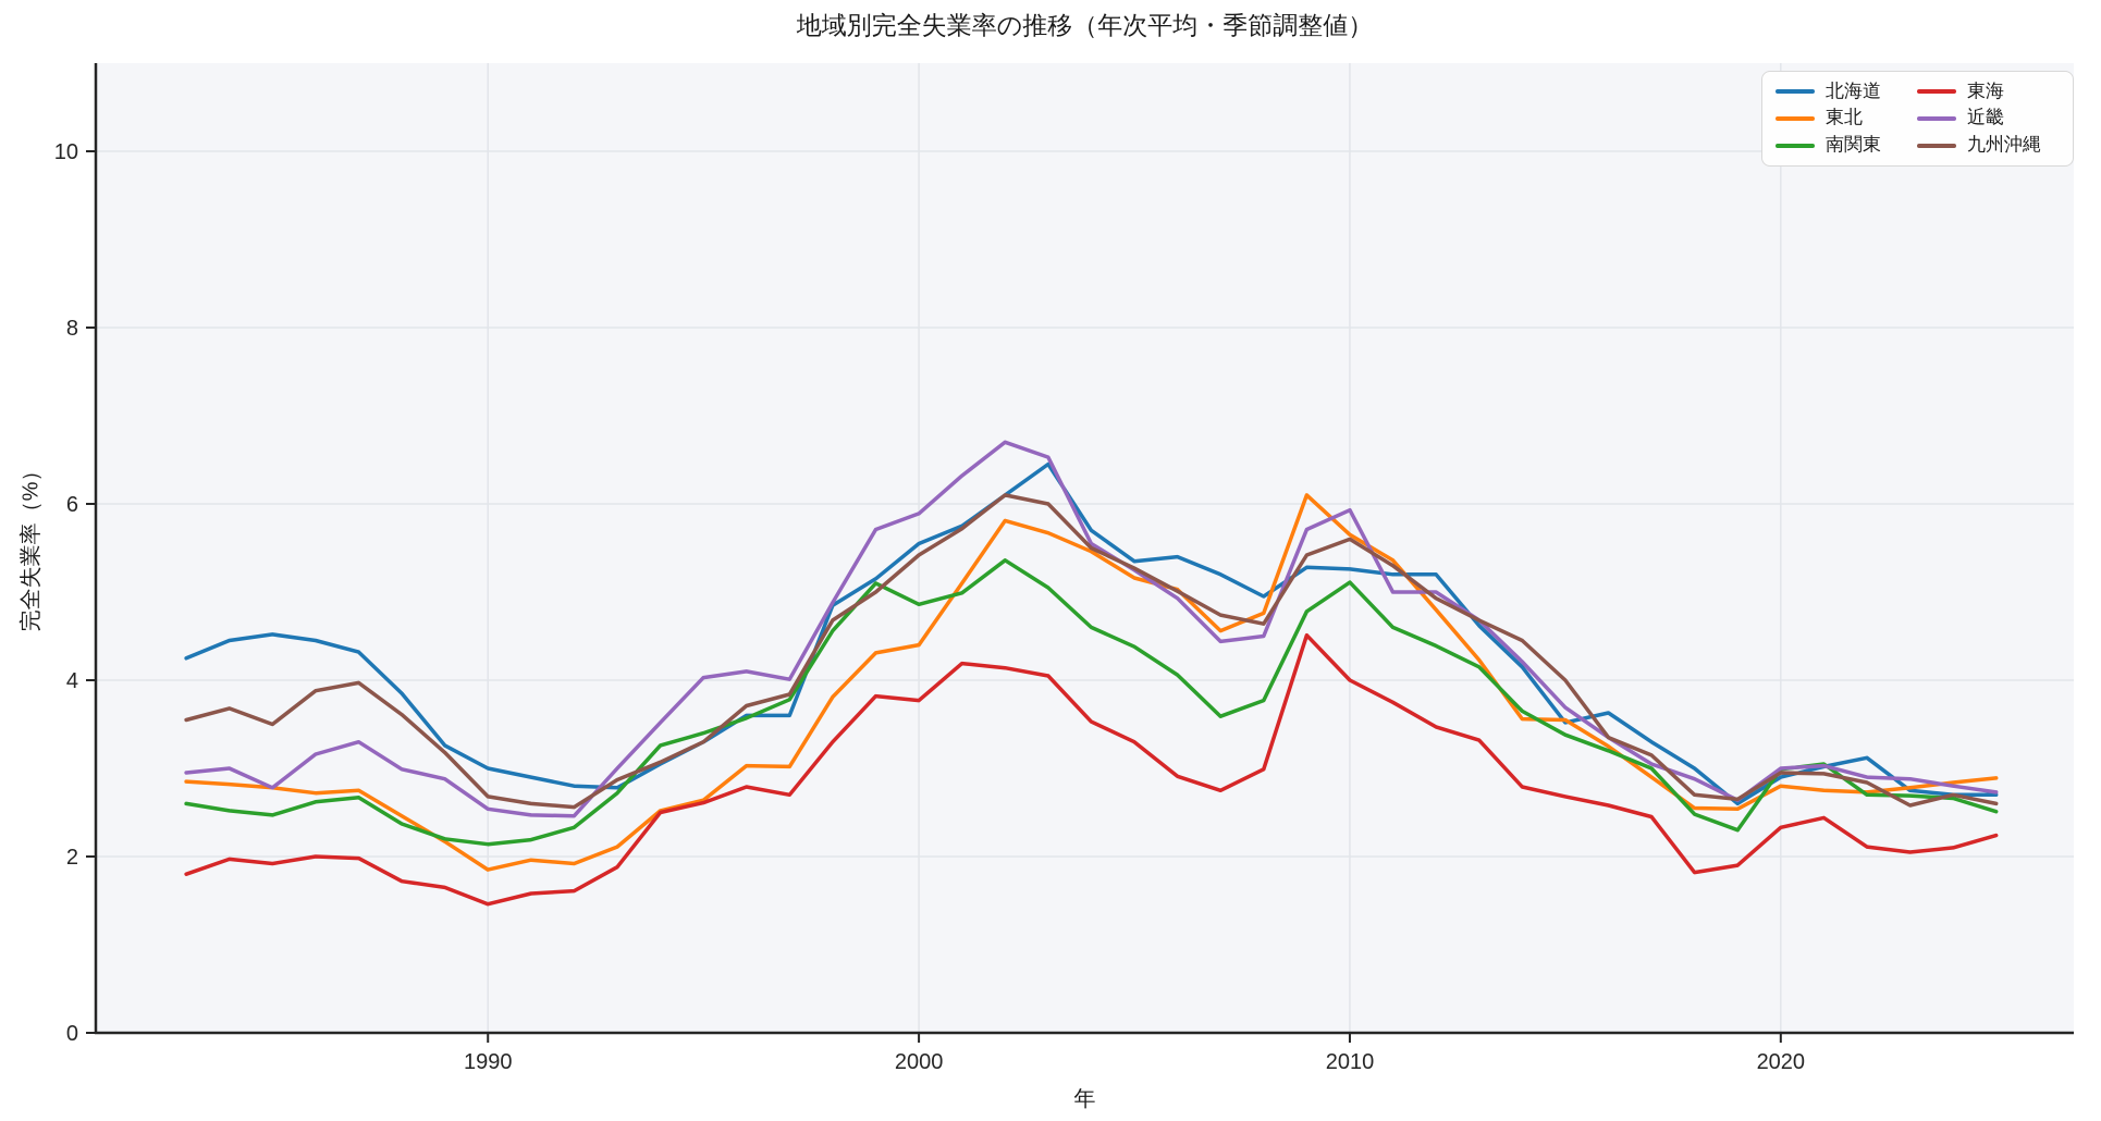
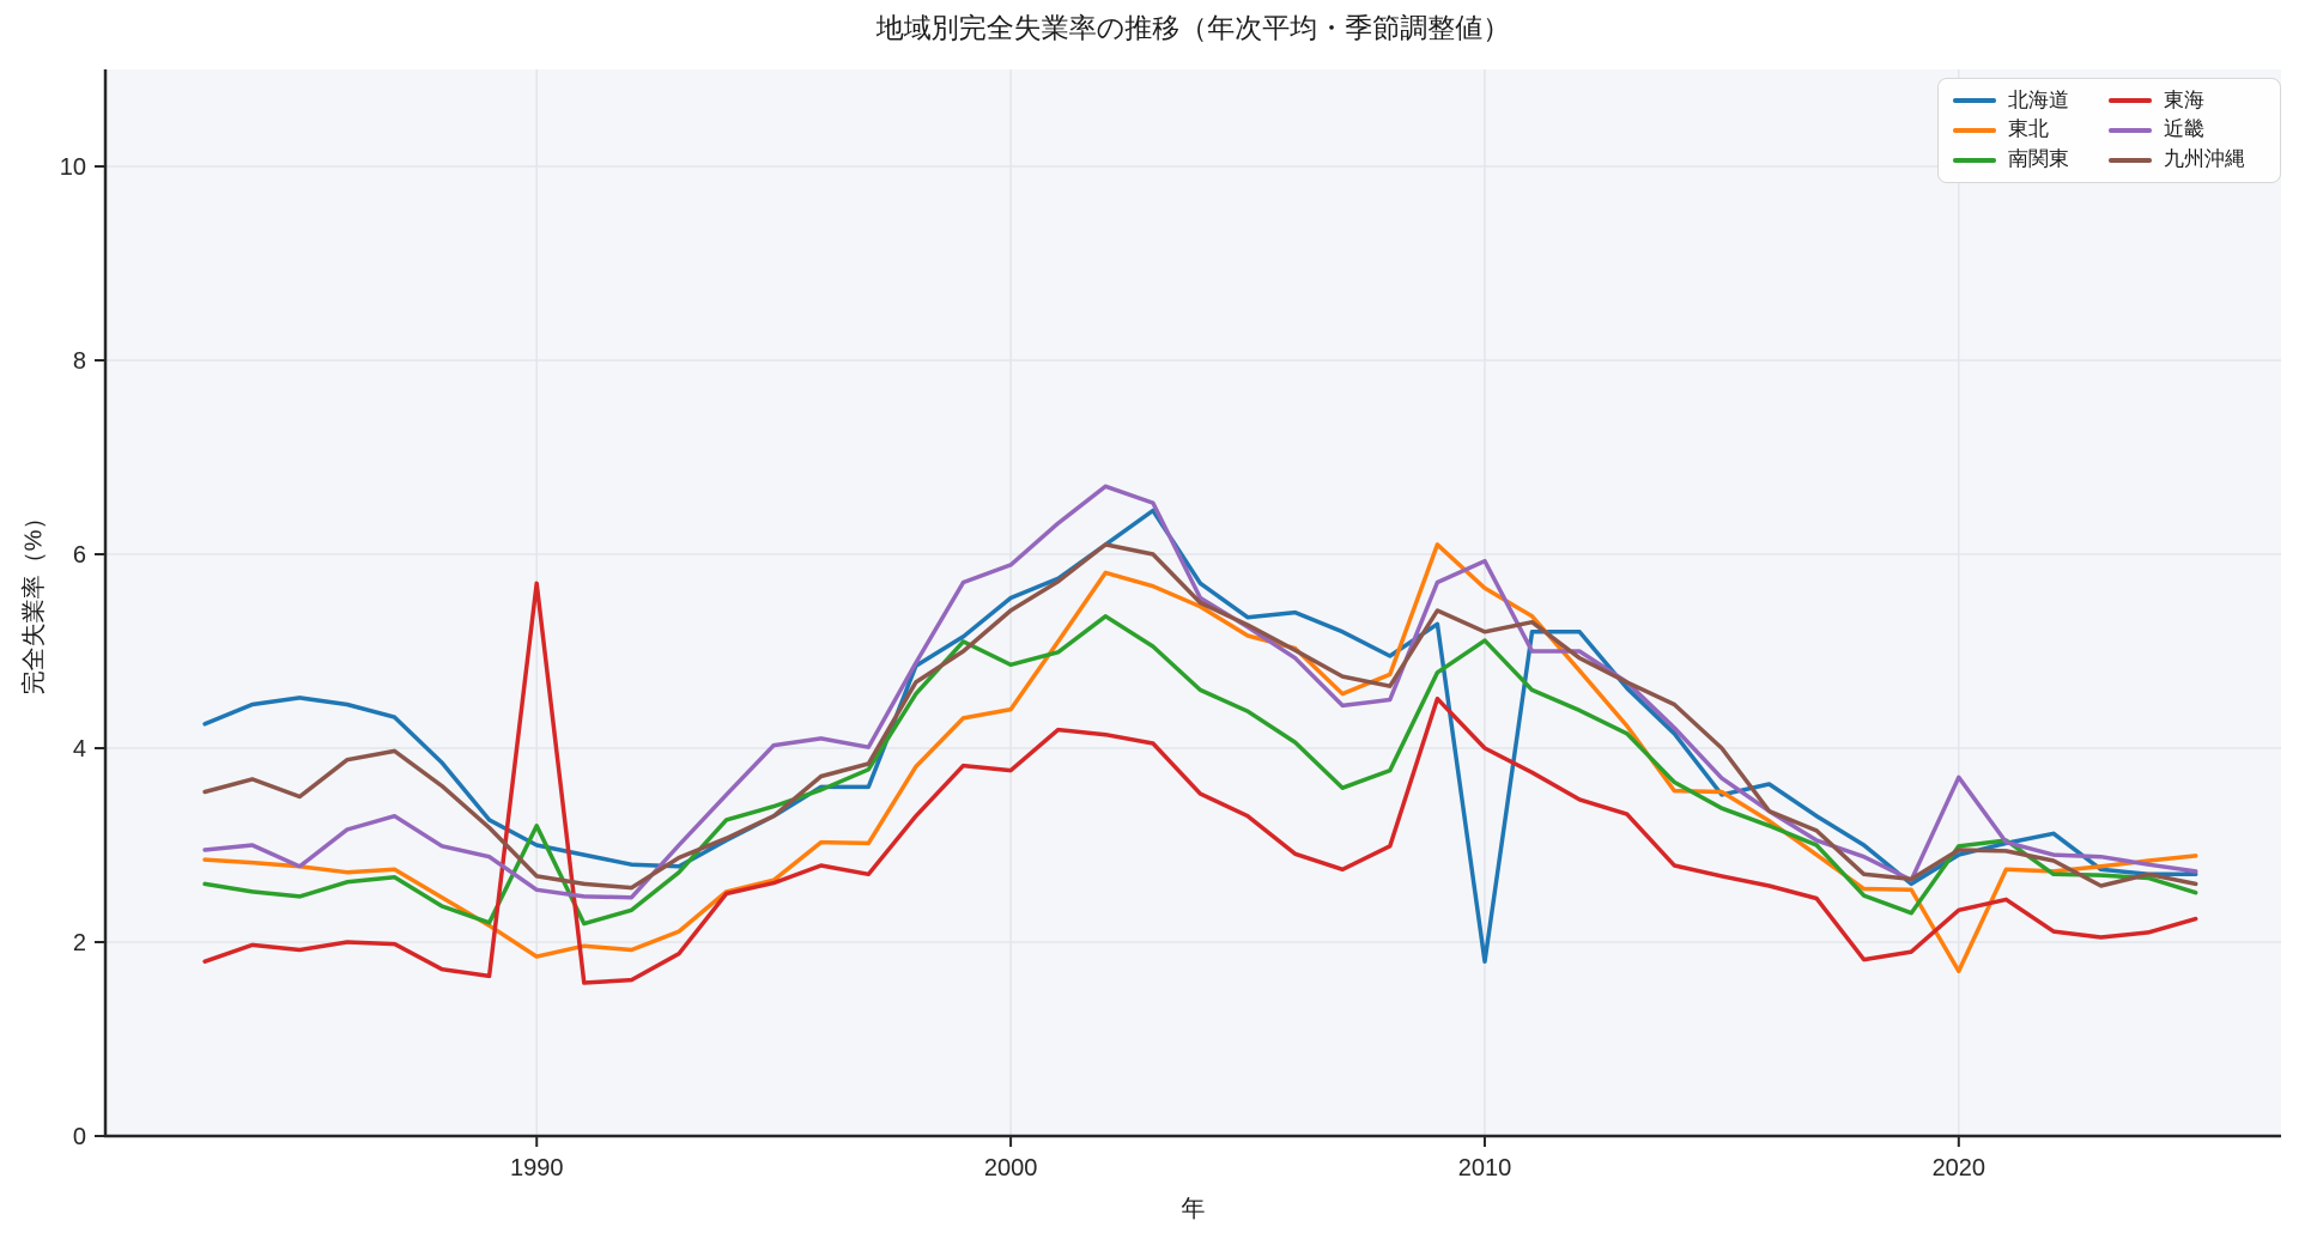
南関東/1990: 2.1 -> 3.2
東海/1990: 1.5 -> 5.7
北海道/2010: 5.3 -> 1.8
九州沖縄/2010: 5.6 -> 5.2
東北/2020: 2.8 -> 1.7
近畿/2020: 3.0 -> 3.7
